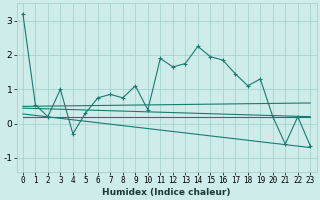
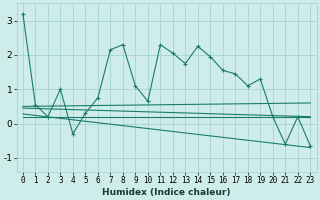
7: 0.85 -> 2.15
8: 0.75 -> 2.30
10: 0.40 -> 0.65
11: 1.90 -> 2.30
12: 1.65 -> 2.05
16: 1.85 -> 1.55
